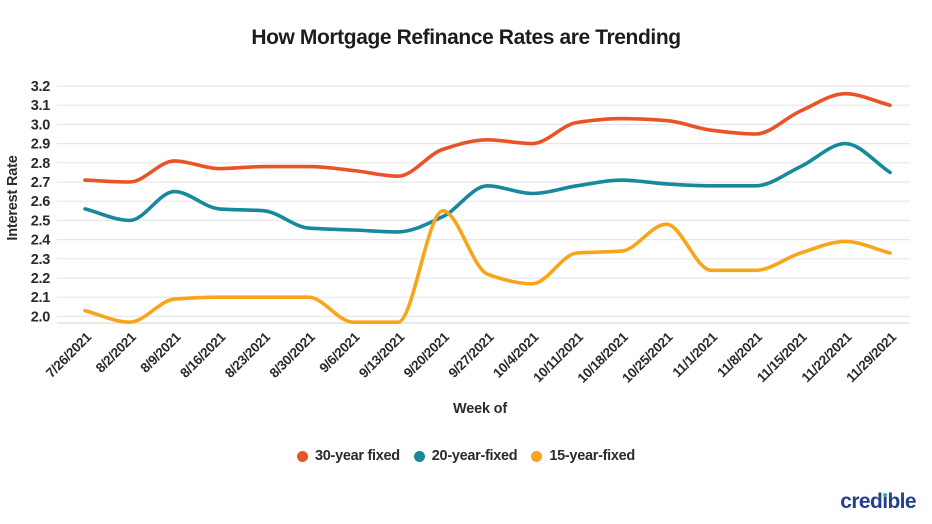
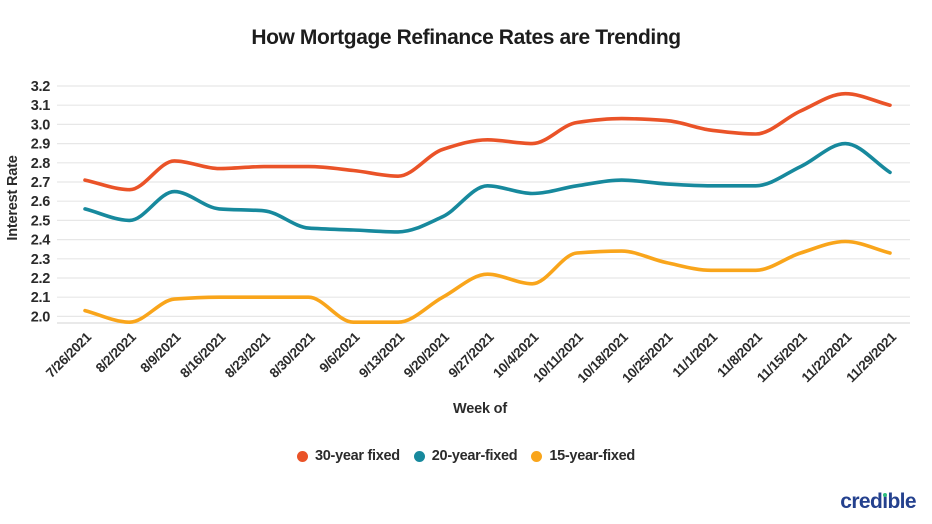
30-year fixed/8/2/2021: 2.70 -> 2.66
15-year-fixed/9/20/2021: 2.55 -> 2.10
15-year-fixed/10/25/2021: 2.48 -> 2.28
